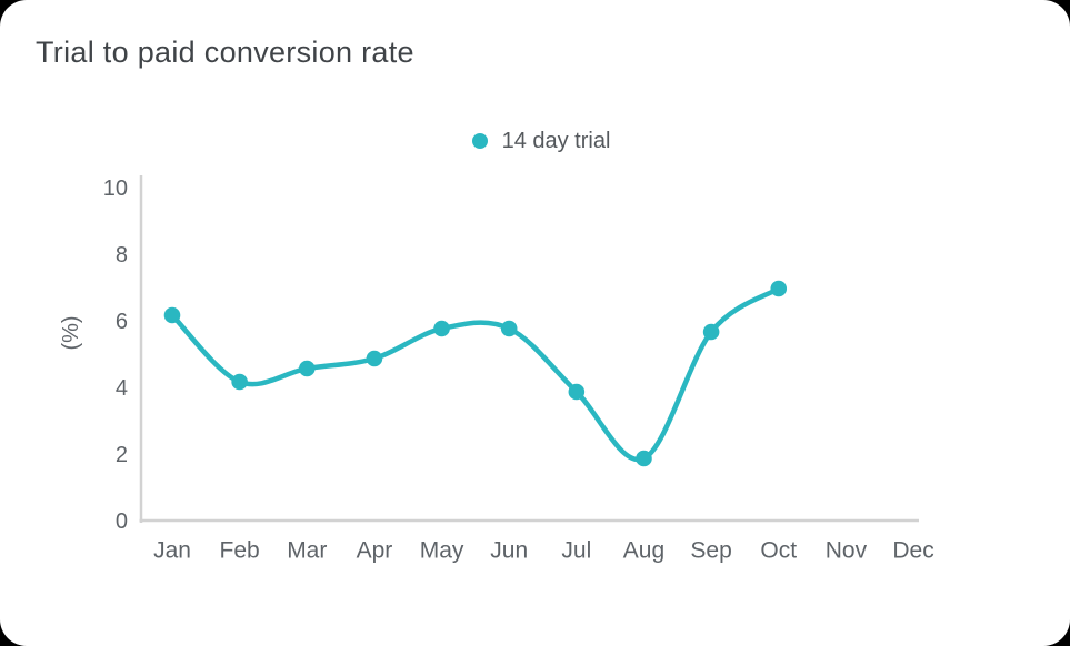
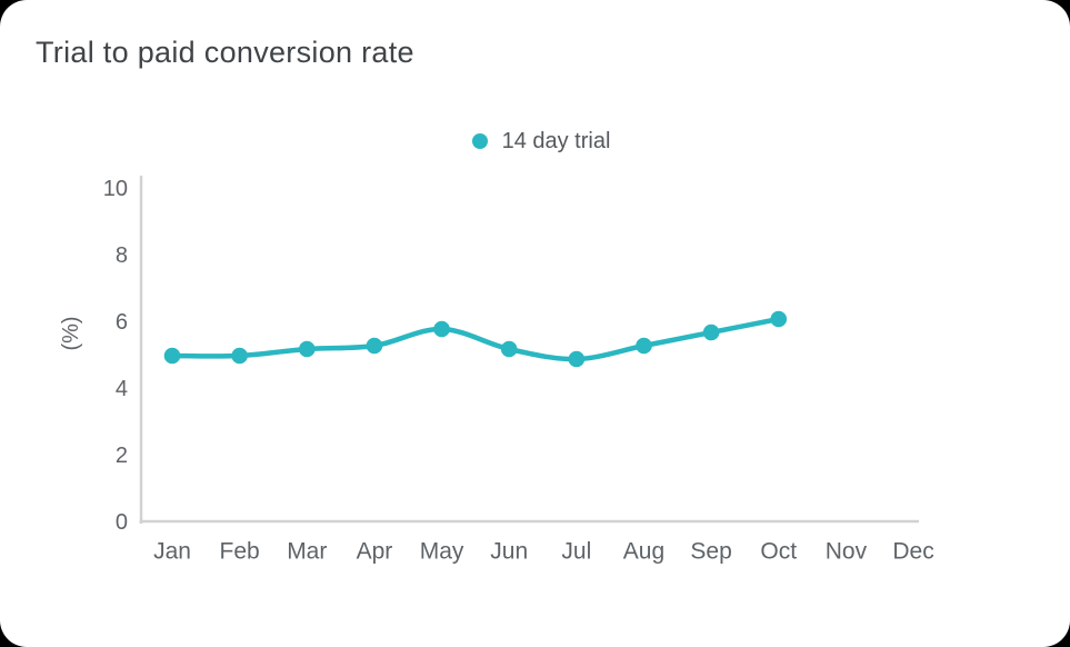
Jan: 6.2 -> 5.0
Feb: 4.2 -> 5.0
Mar: 4.6 -> 5.2
Apr: 4.9 -> 5.3
Jun: 5.8 -> 5.2
Jul: 3.9 -> 4.9
Aug: 1.9 -> 5.3
Oct: 7.0 -> 6.1
